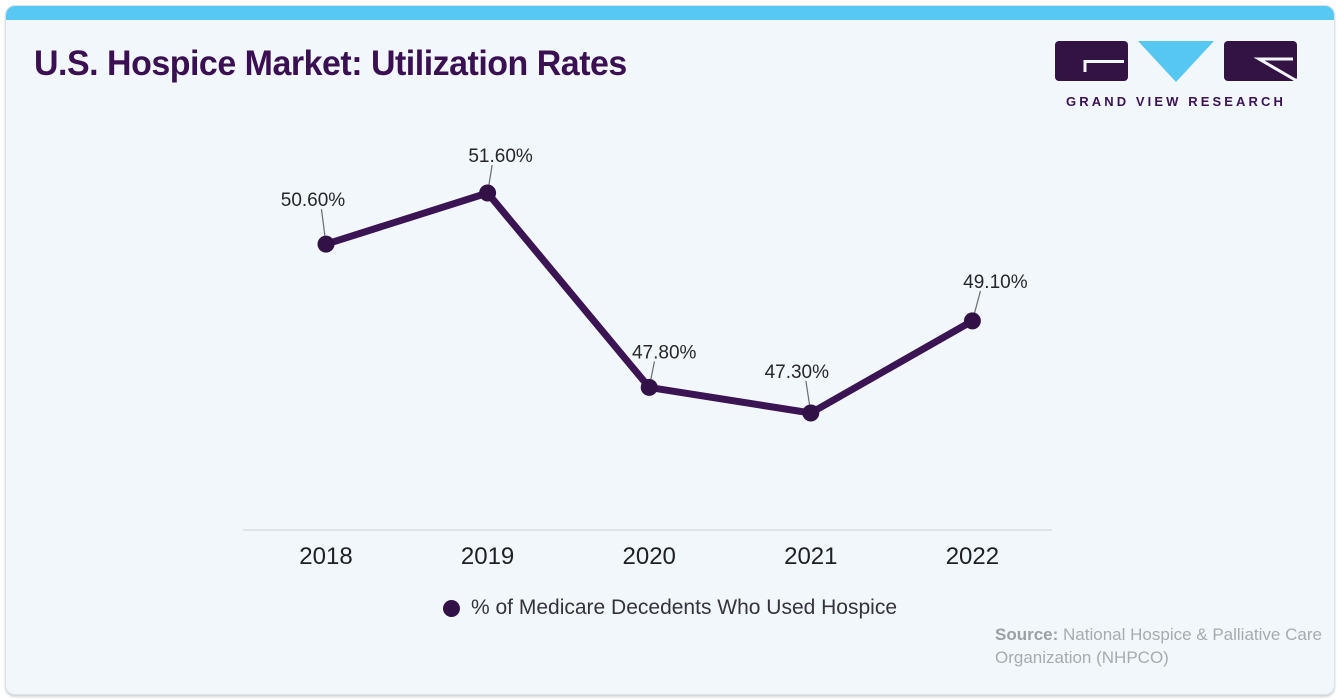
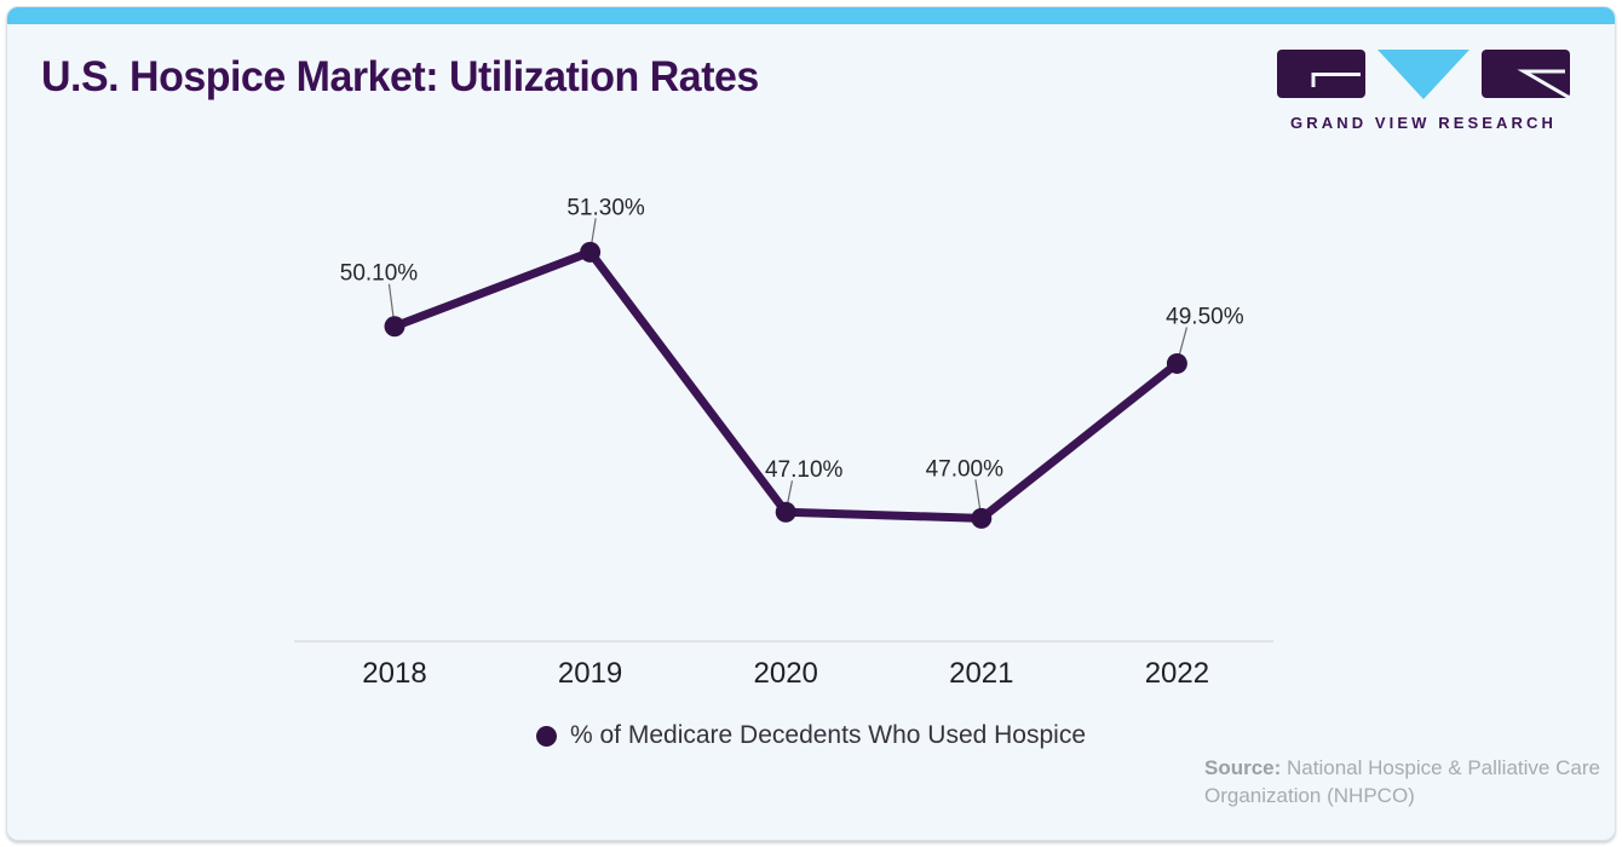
2018: 50.60% -> 50.10%
2019: 51.60% -> 51.30%
2020: 47.80% -> 47.10%
2021: 47.30% -> 47.00%
2022: 49.10% -> 49.50%
